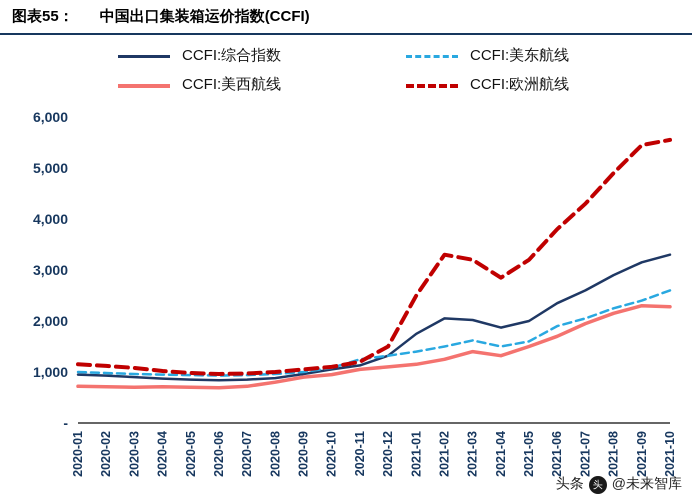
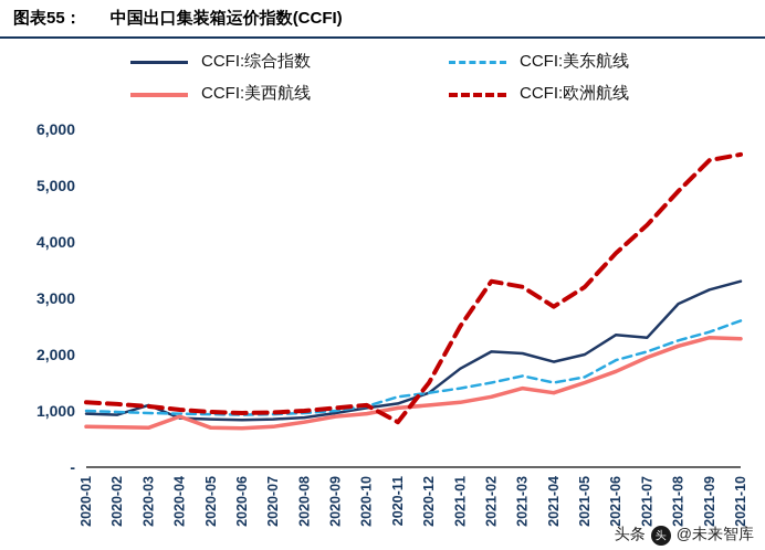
CCFI:综合指数/2020-03: 900 -> 1100
CCFI:美西航线/2020-04: 700 -> 900
CCFI:欧洲航线/2020-11: 1200 -> 800
CCFI:综合指数/2021-07: 2600 -> 2300
